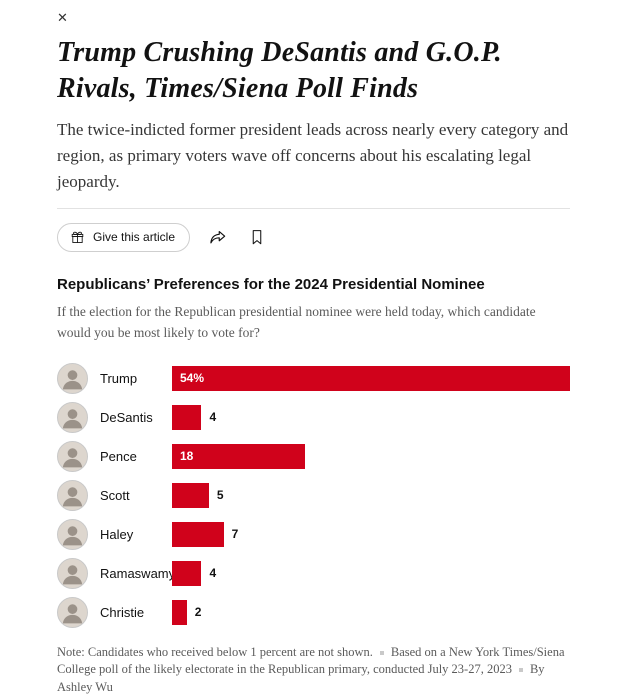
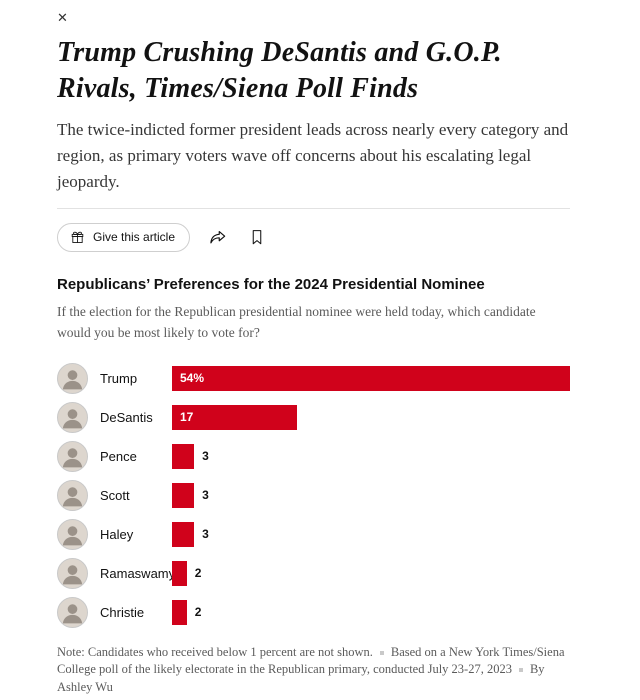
DeSantis: 4 -> 17
Pence: 18 -> 3
Scott: 5 -> 3
Haley: 7 -> 3
Ramaswamy: 4 -> 2
